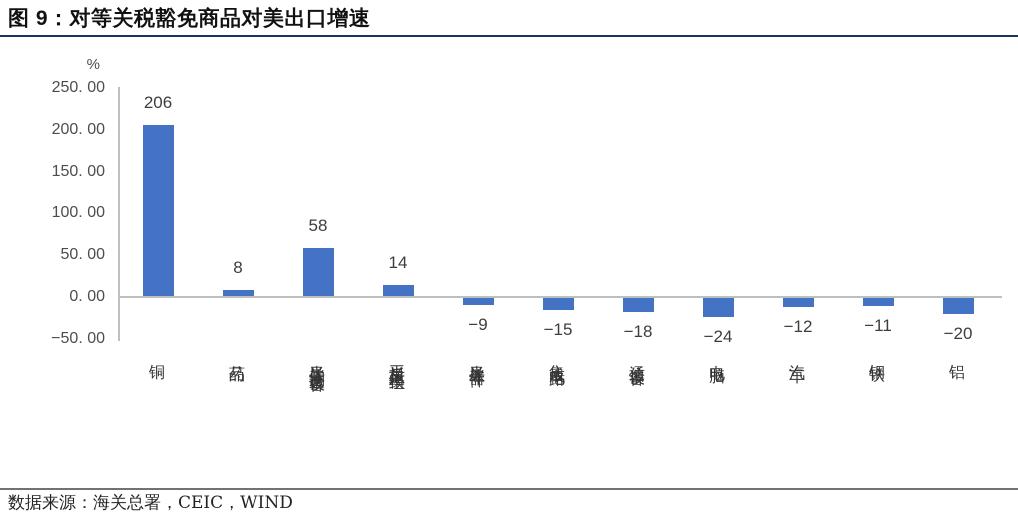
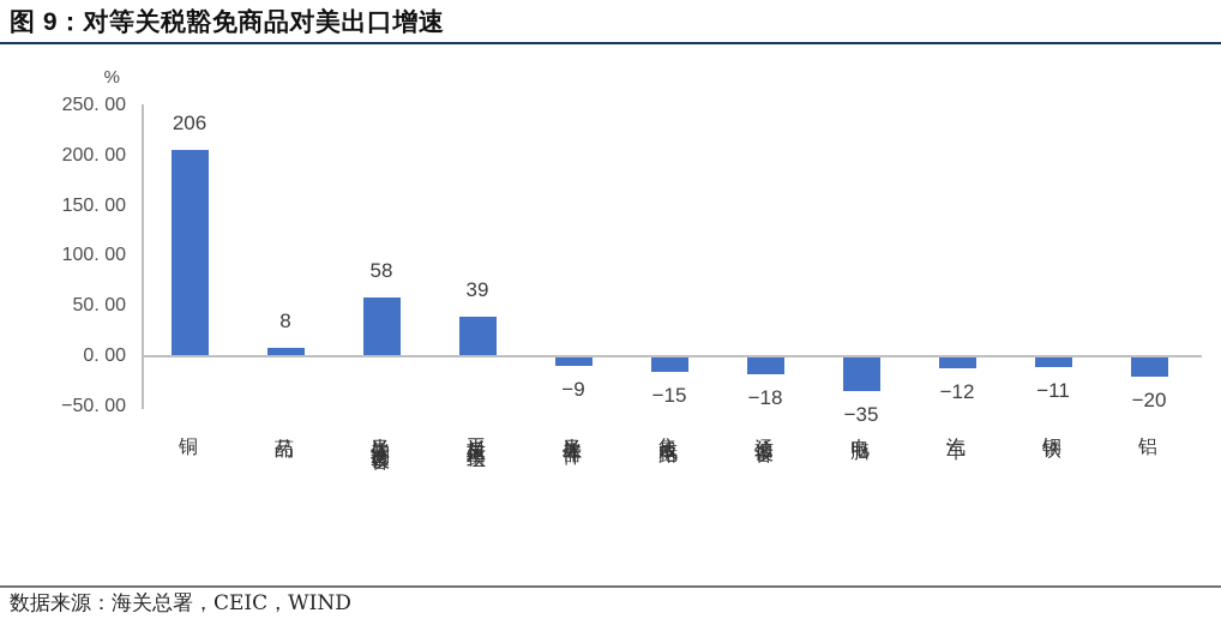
平板显示模组: 14 -> 39
电脑: −24 -> −35
